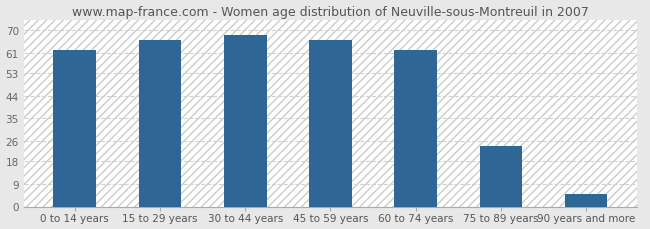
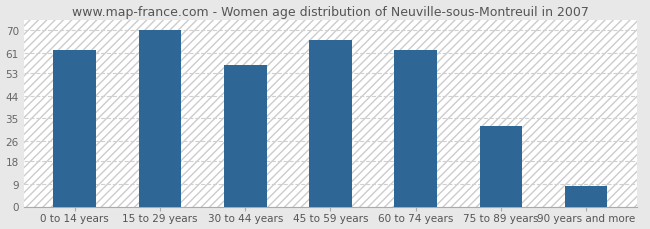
15 to 29 years: 66 -> 70
30 to 44 years: 68 -> 56
75 to 89 years: 24 -> 32
90 years and more: 5 -> 8
